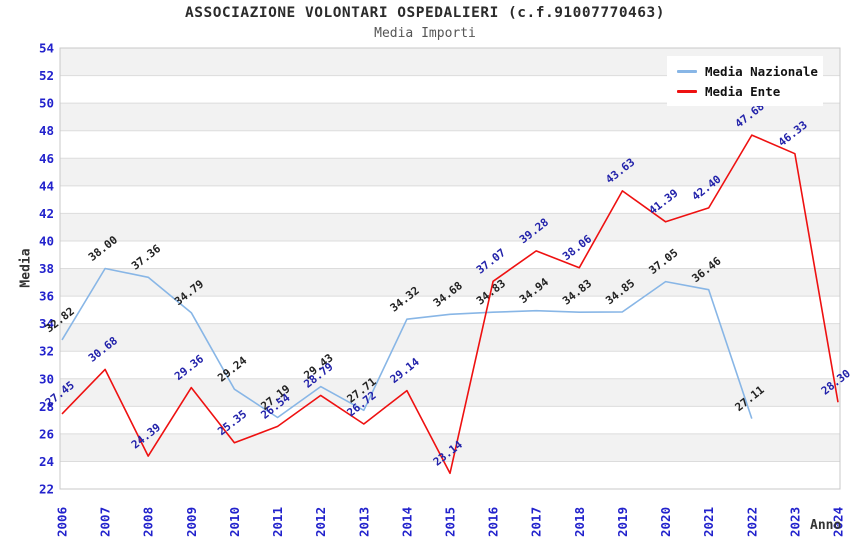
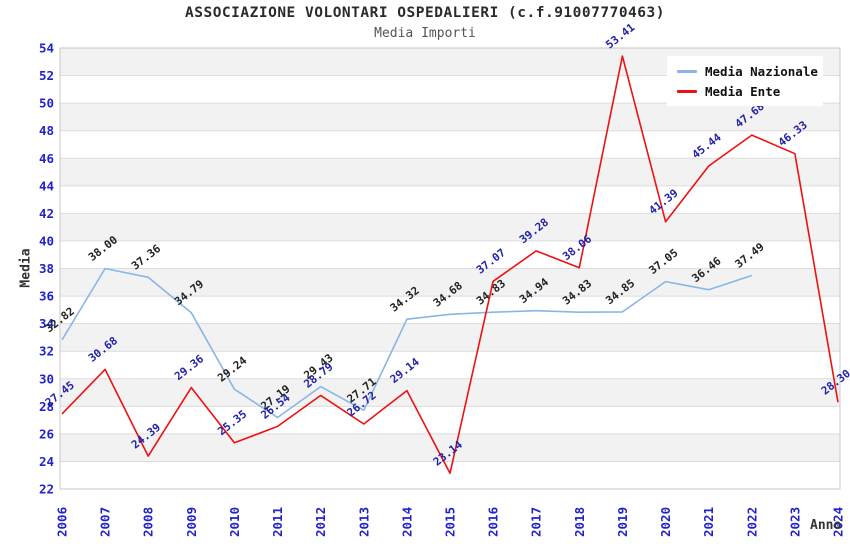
Media Ente/2019: 43.63 -> 53.41
Media Ente/2021: 42.40 -> 45.44
Media Nazionale/2022: 27.11 -> 37.49
